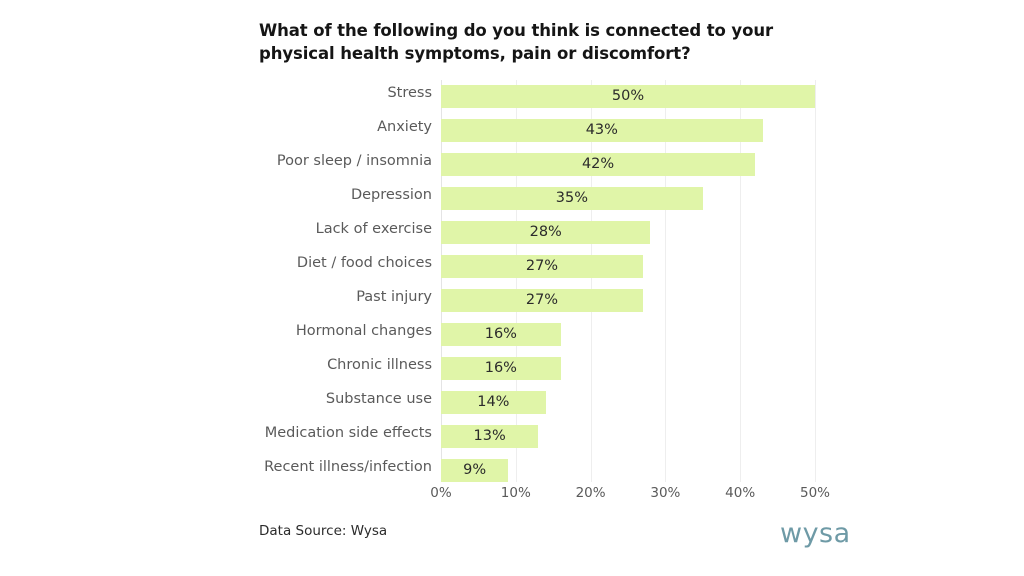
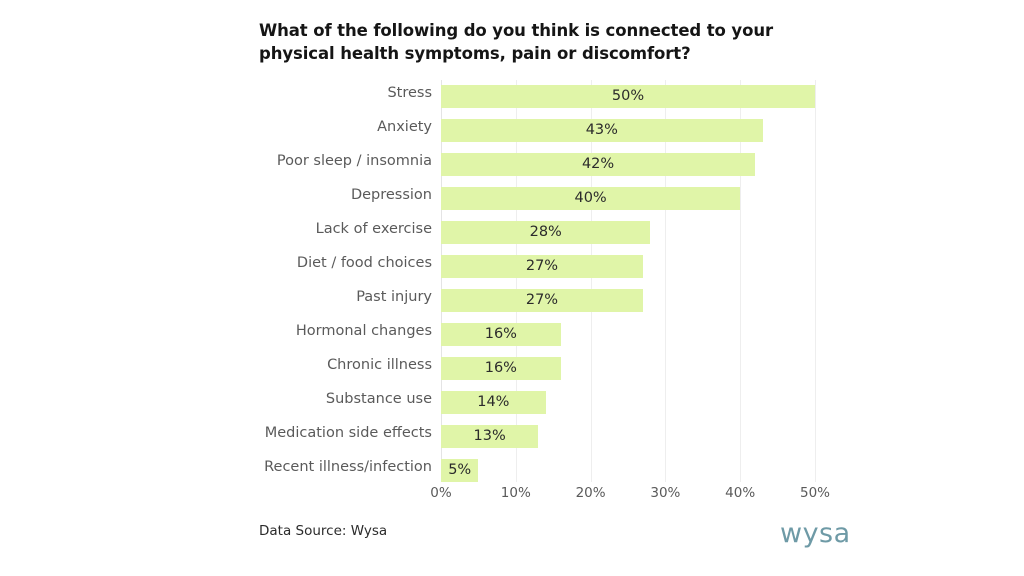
Depression: 35% -> 40%
Recent illness/infection: 9% -> 5%
